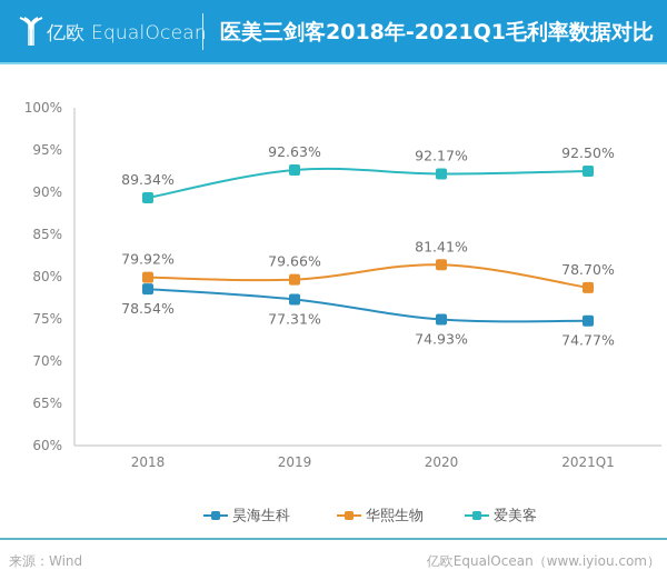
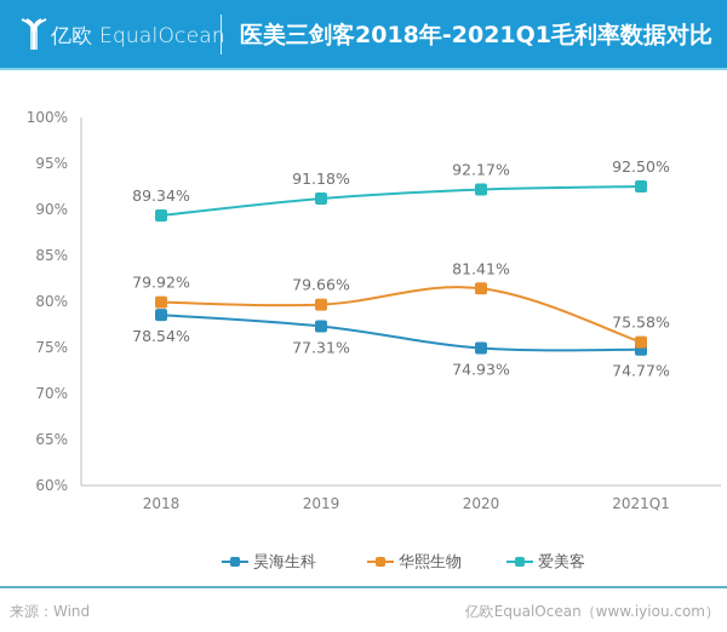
爱美客/2019: 92.63% -> 91.18%
华熙生物/2021Q1: 78.70% -> 75.58%
